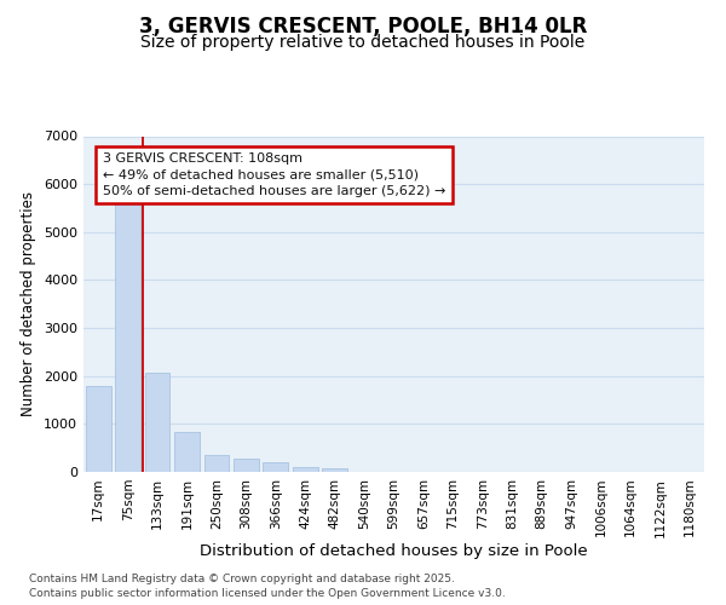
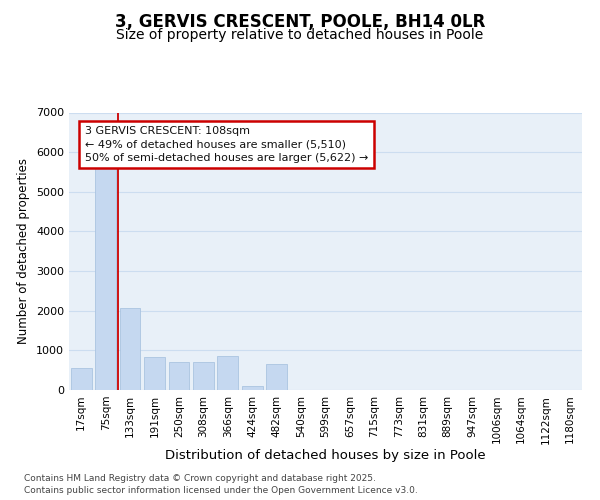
17sqm: 1780 -> 550
250sqm: 360 -> 700
308sqm: 290 -> 700
366sqm: 210 -> 850
482sqm: 80 -> 650
